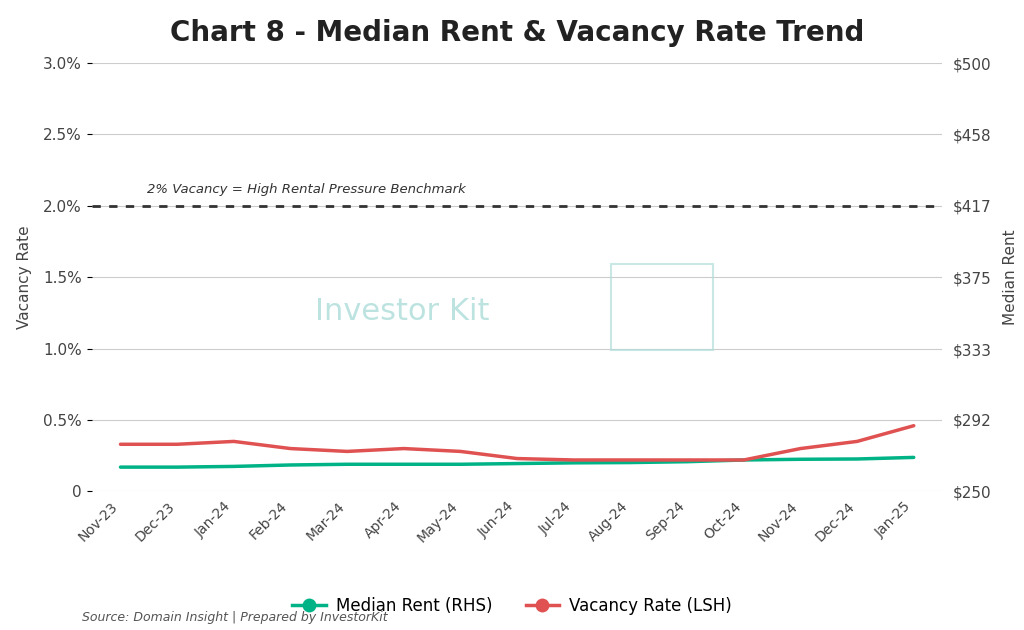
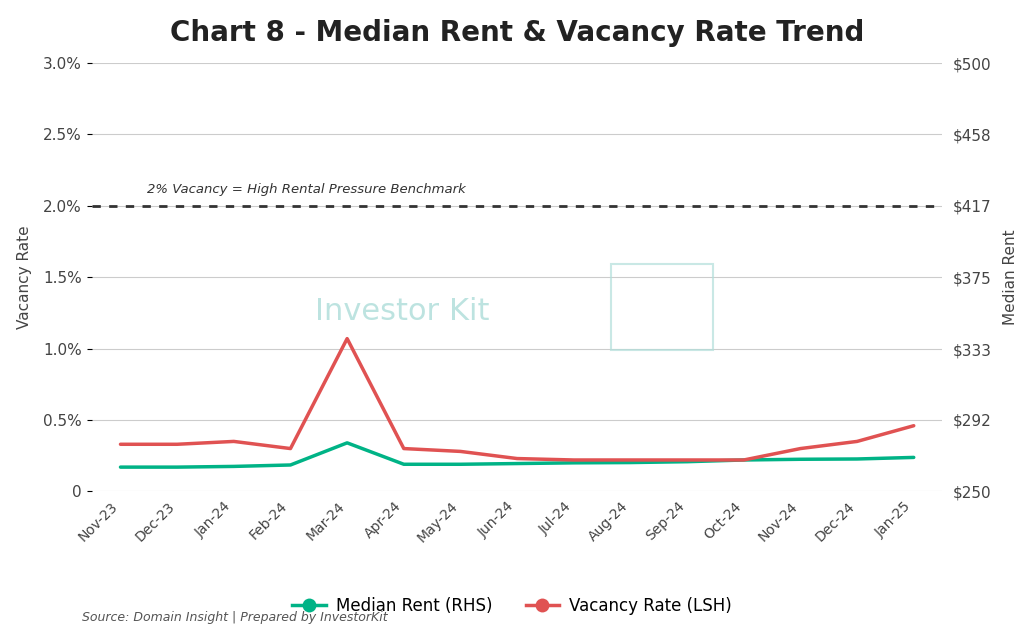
Median Rent (RHS)/Mar-24: 0.19% -> 0.34%
Vacancy Rate (LSH)/Mar-24: 0.28% -> 1.07%
